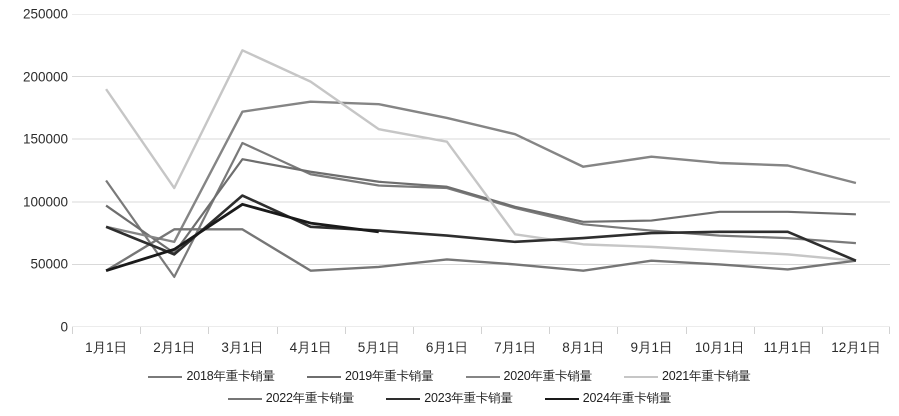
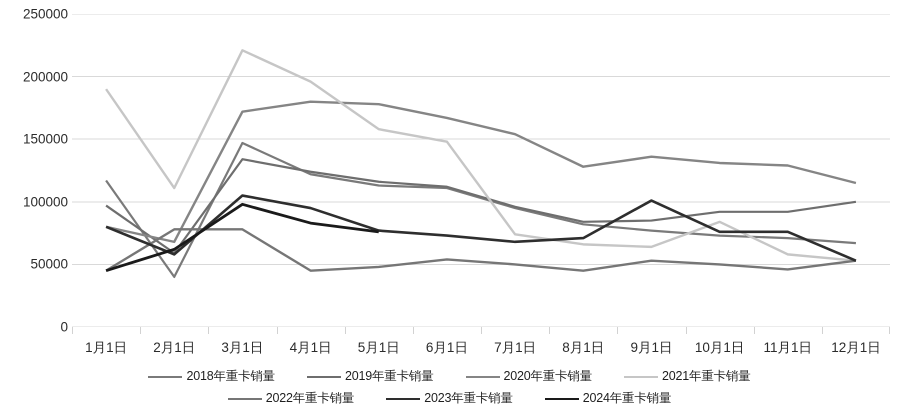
2023年重卡销量/4月1日: 80000 -> 95000
2023年重卡销量/9月1日: 75000 -> 101000
2021年重卡销量/10月1日: 61000 -> 84000
2019年重卡销量/12月1日: 90000 -> 100000
